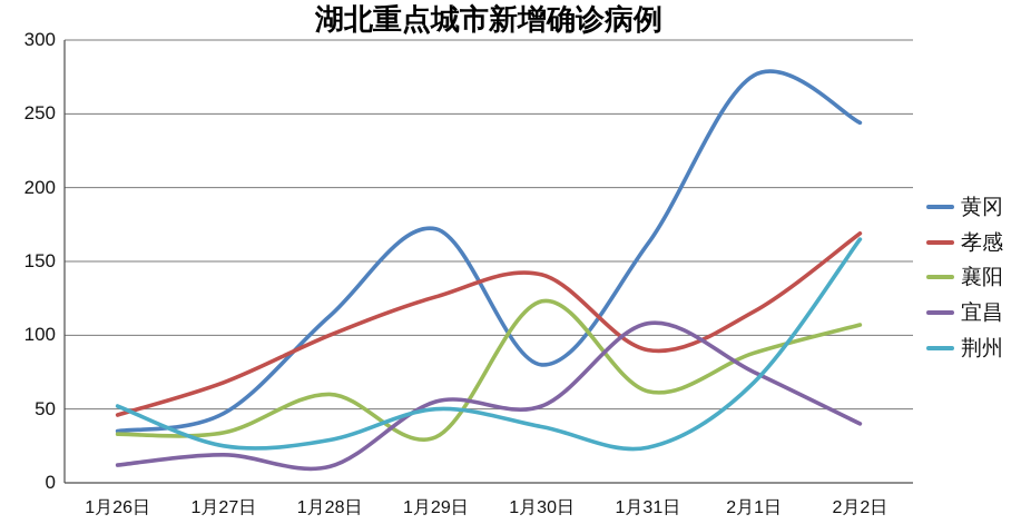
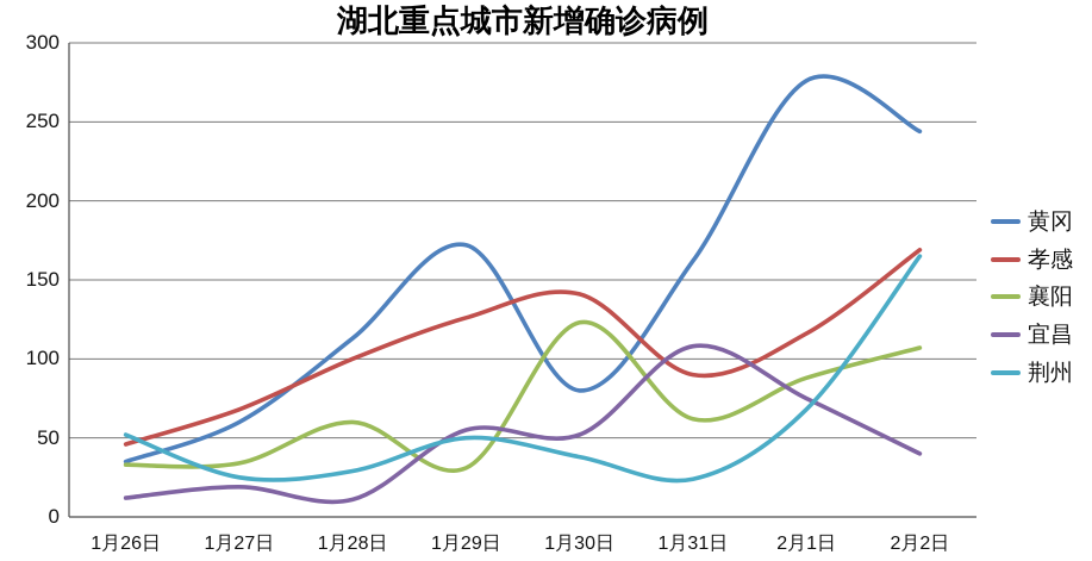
黄冈/1月27日: 47 -> 60
